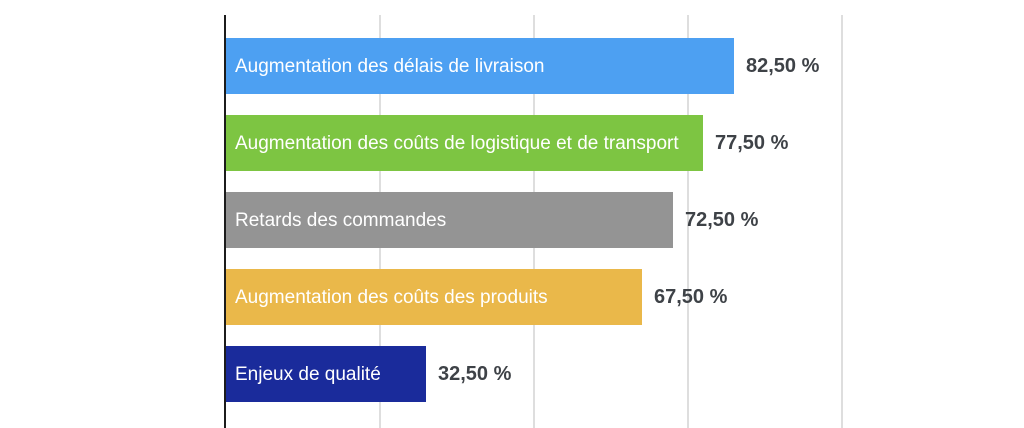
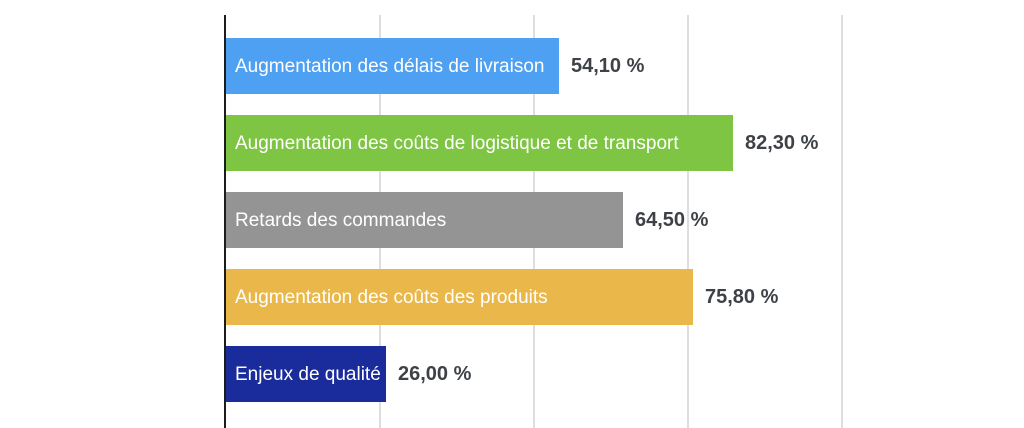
Augmentation des délais de livraison: 82,50 -> 54,10
Augmentation des coûts de logistique et de transport: 77,50 -> 82,30
Retards des commandes: 72,50 -> 64,50
Augmentation des coûts des produits: 67,50 -> 75,80
Enjeux de qualité: 32,50 -> 26,00
